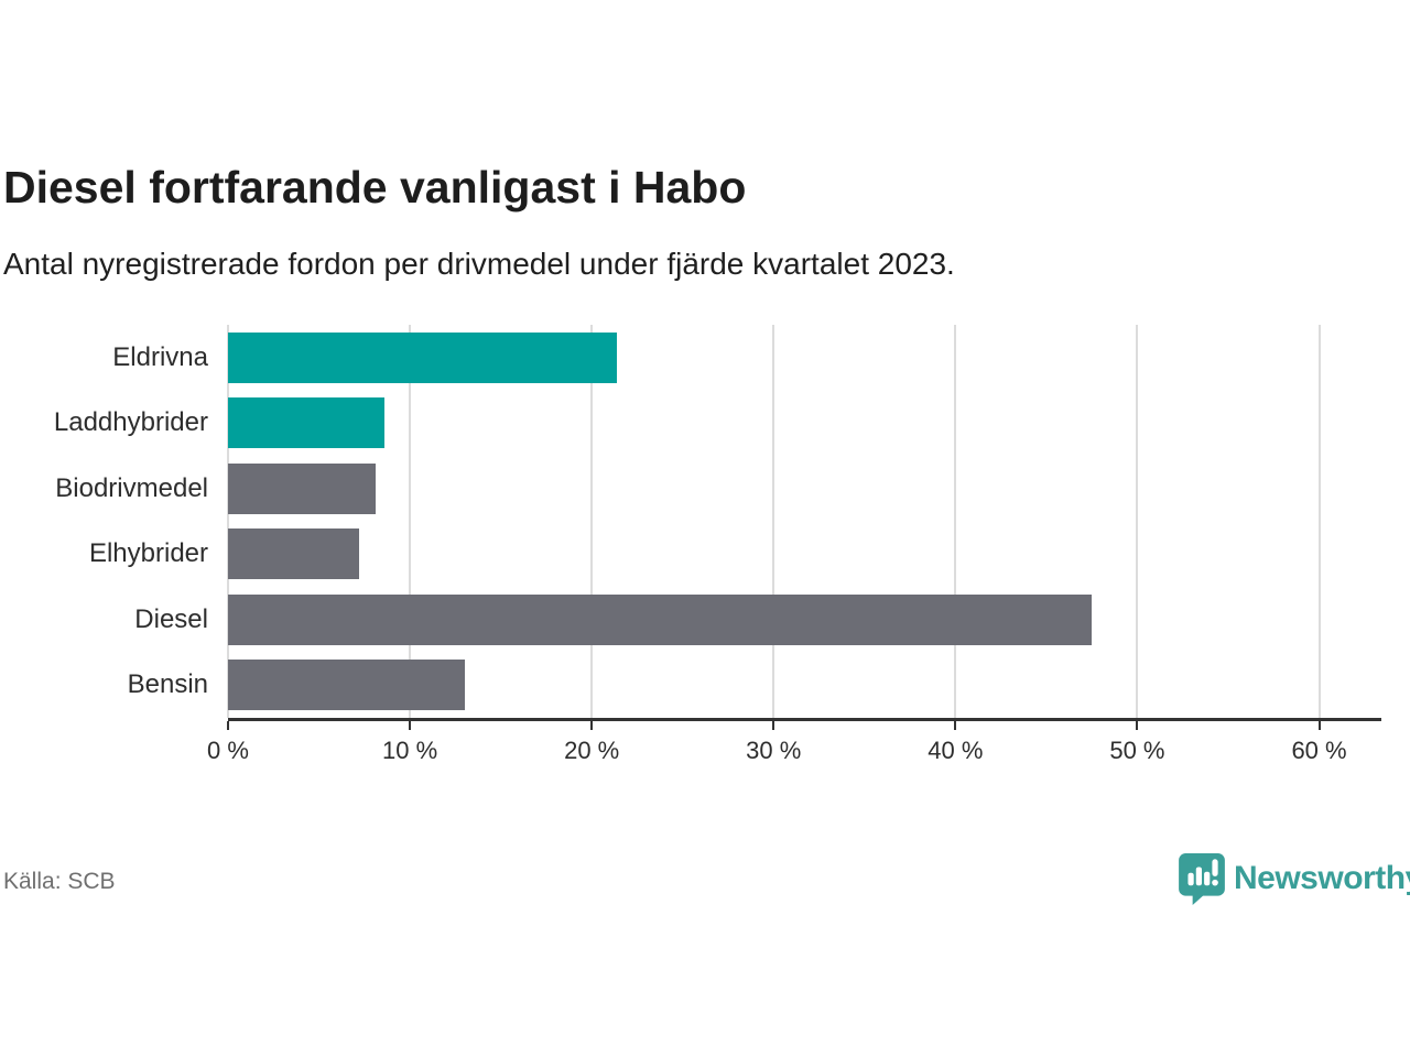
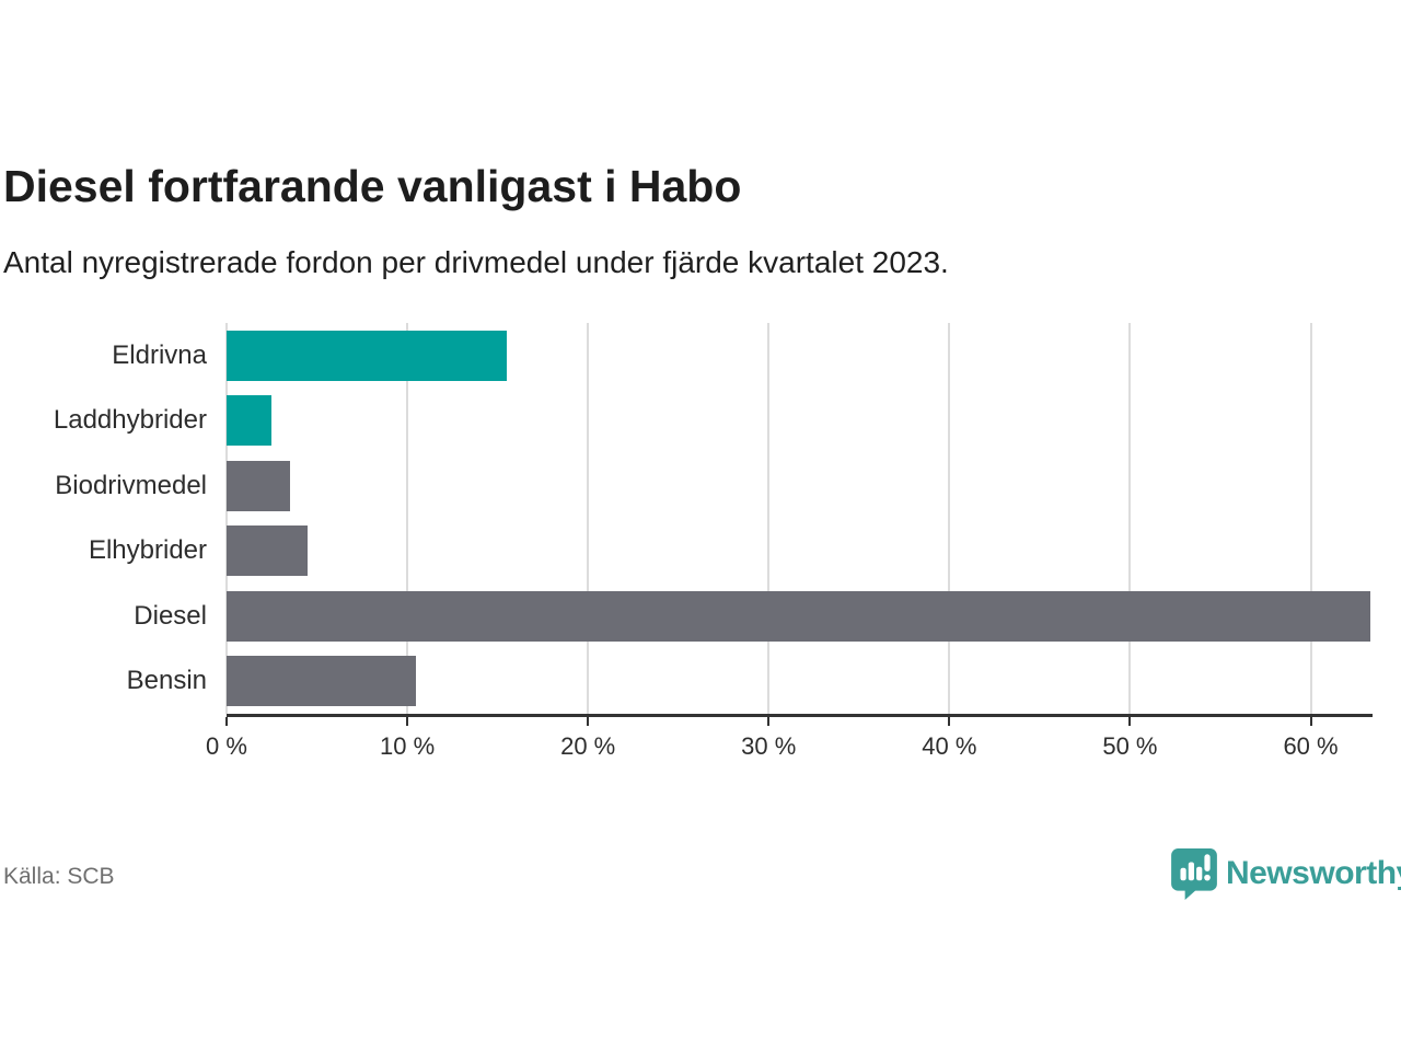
Eldrivna: 21.4% -> 15.5%
Laddhybrider: 8.6% -> 2.5%
Biodrivmedel: 8.1% -> 3.5%
Elhybrider: 7.2% -> 4.5%
Diesel: 47.5% -> 63.3%
Bensin: 13.0% -> 10.5%
